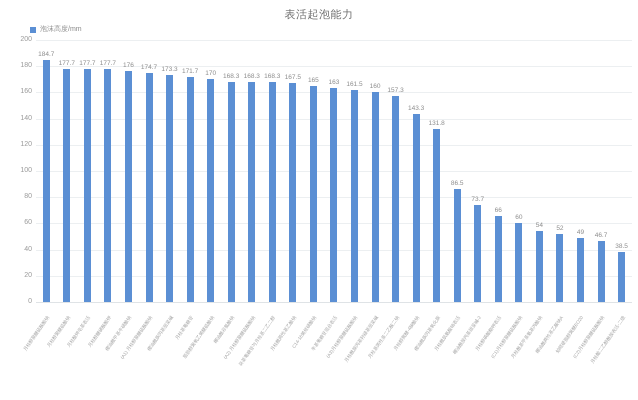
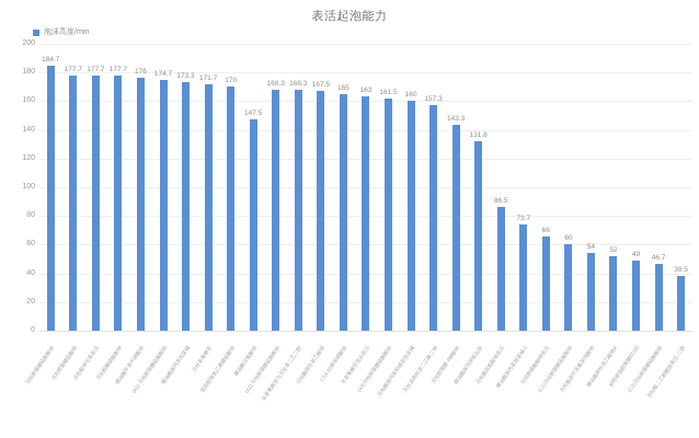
椰油酰谷氨酸钠: 168.3 -> 147.5
